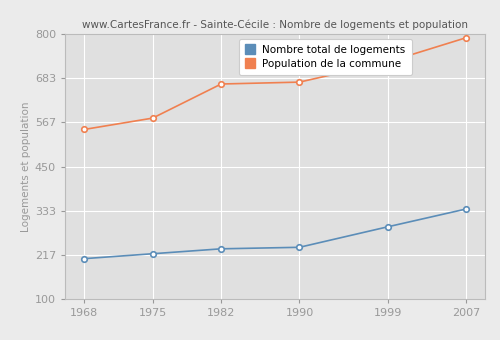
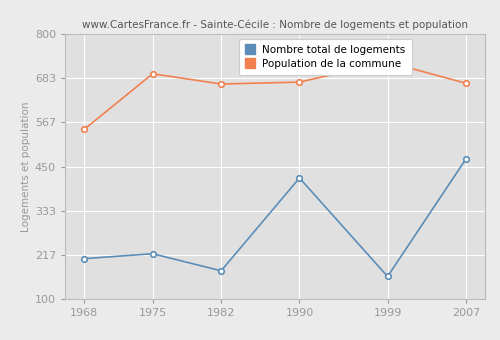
Population de la commune/1975: 578 -> 695
Nombre total de logements/1982: 233 -> 175
Nombre total de logements/1990: 237 -> 420
Nombre total de logements/1999: 291 -> 160
Nombre total de logements/2007: 338 -> 470
Population de la commune/2007: 790 -> 670
